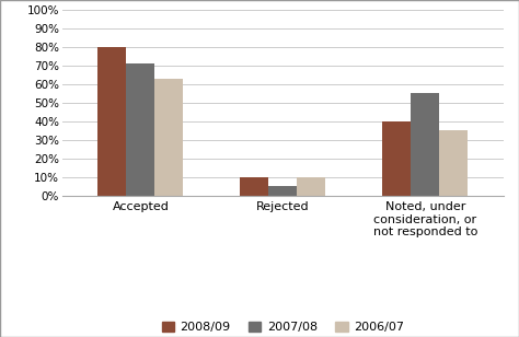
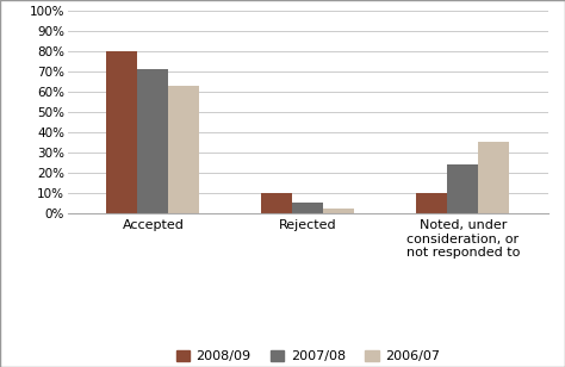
2006/07/Rejected: 10% -> 2%
2008/09/Noted, under consideration, or not responded to: 40% -> 10%
2007/08/Noted, under consideration, or not responded to: 55% -> 24%
